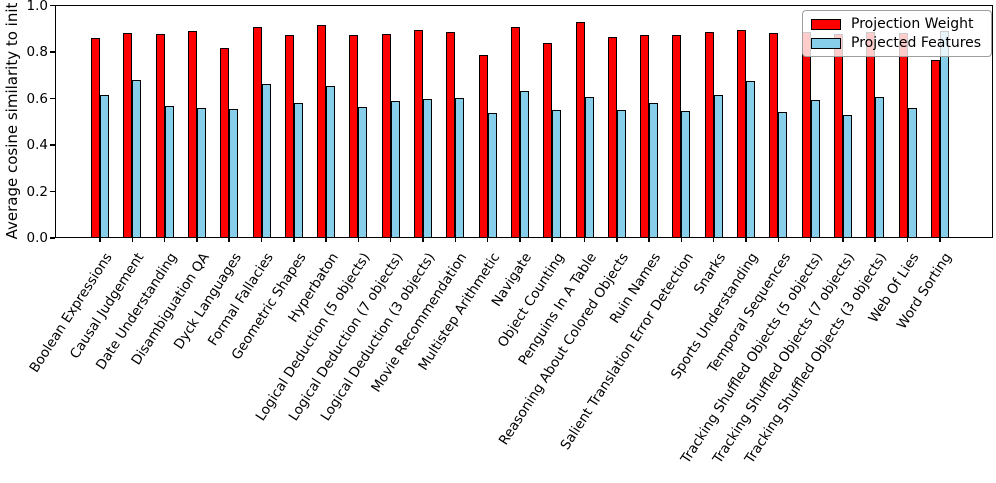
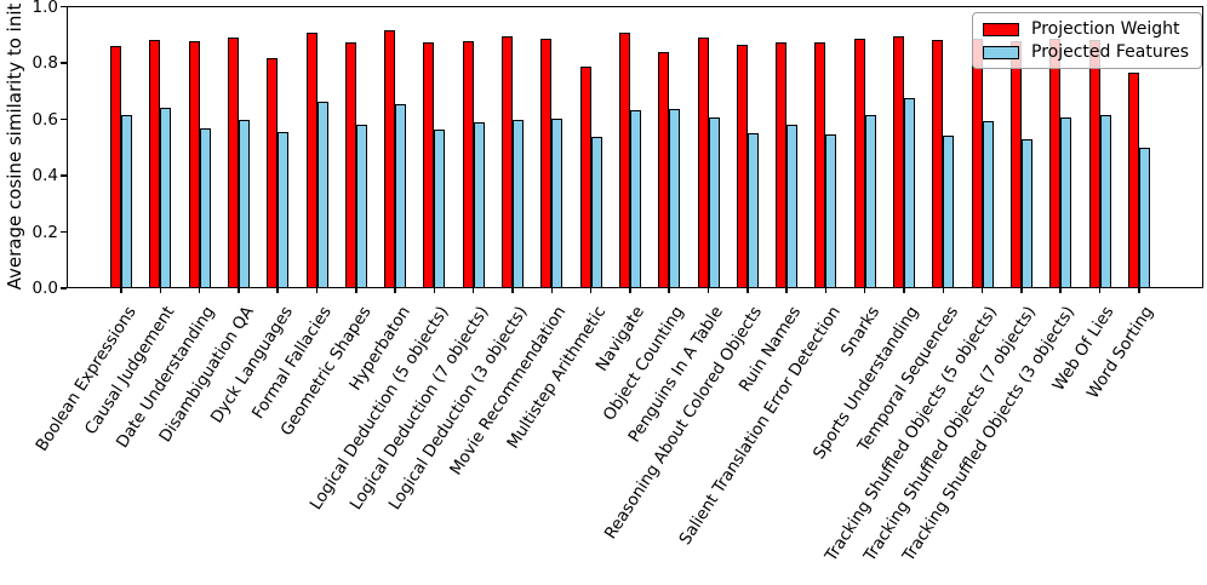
Projected Features/Causal Judgement: 0.68 -> 0.64
Projected Features/Disambiguation QA: 0.56 -> 0.60
Projected Features/Object Counting: 0.55 -> 0.64
Projection Weight/Penguins In A Table: 0.93 -> 0.89
Projected Features/Web Of Lies: 0.56 -> 0.61
Projected Features/Word Sorting: 0.89 -> 0.50
